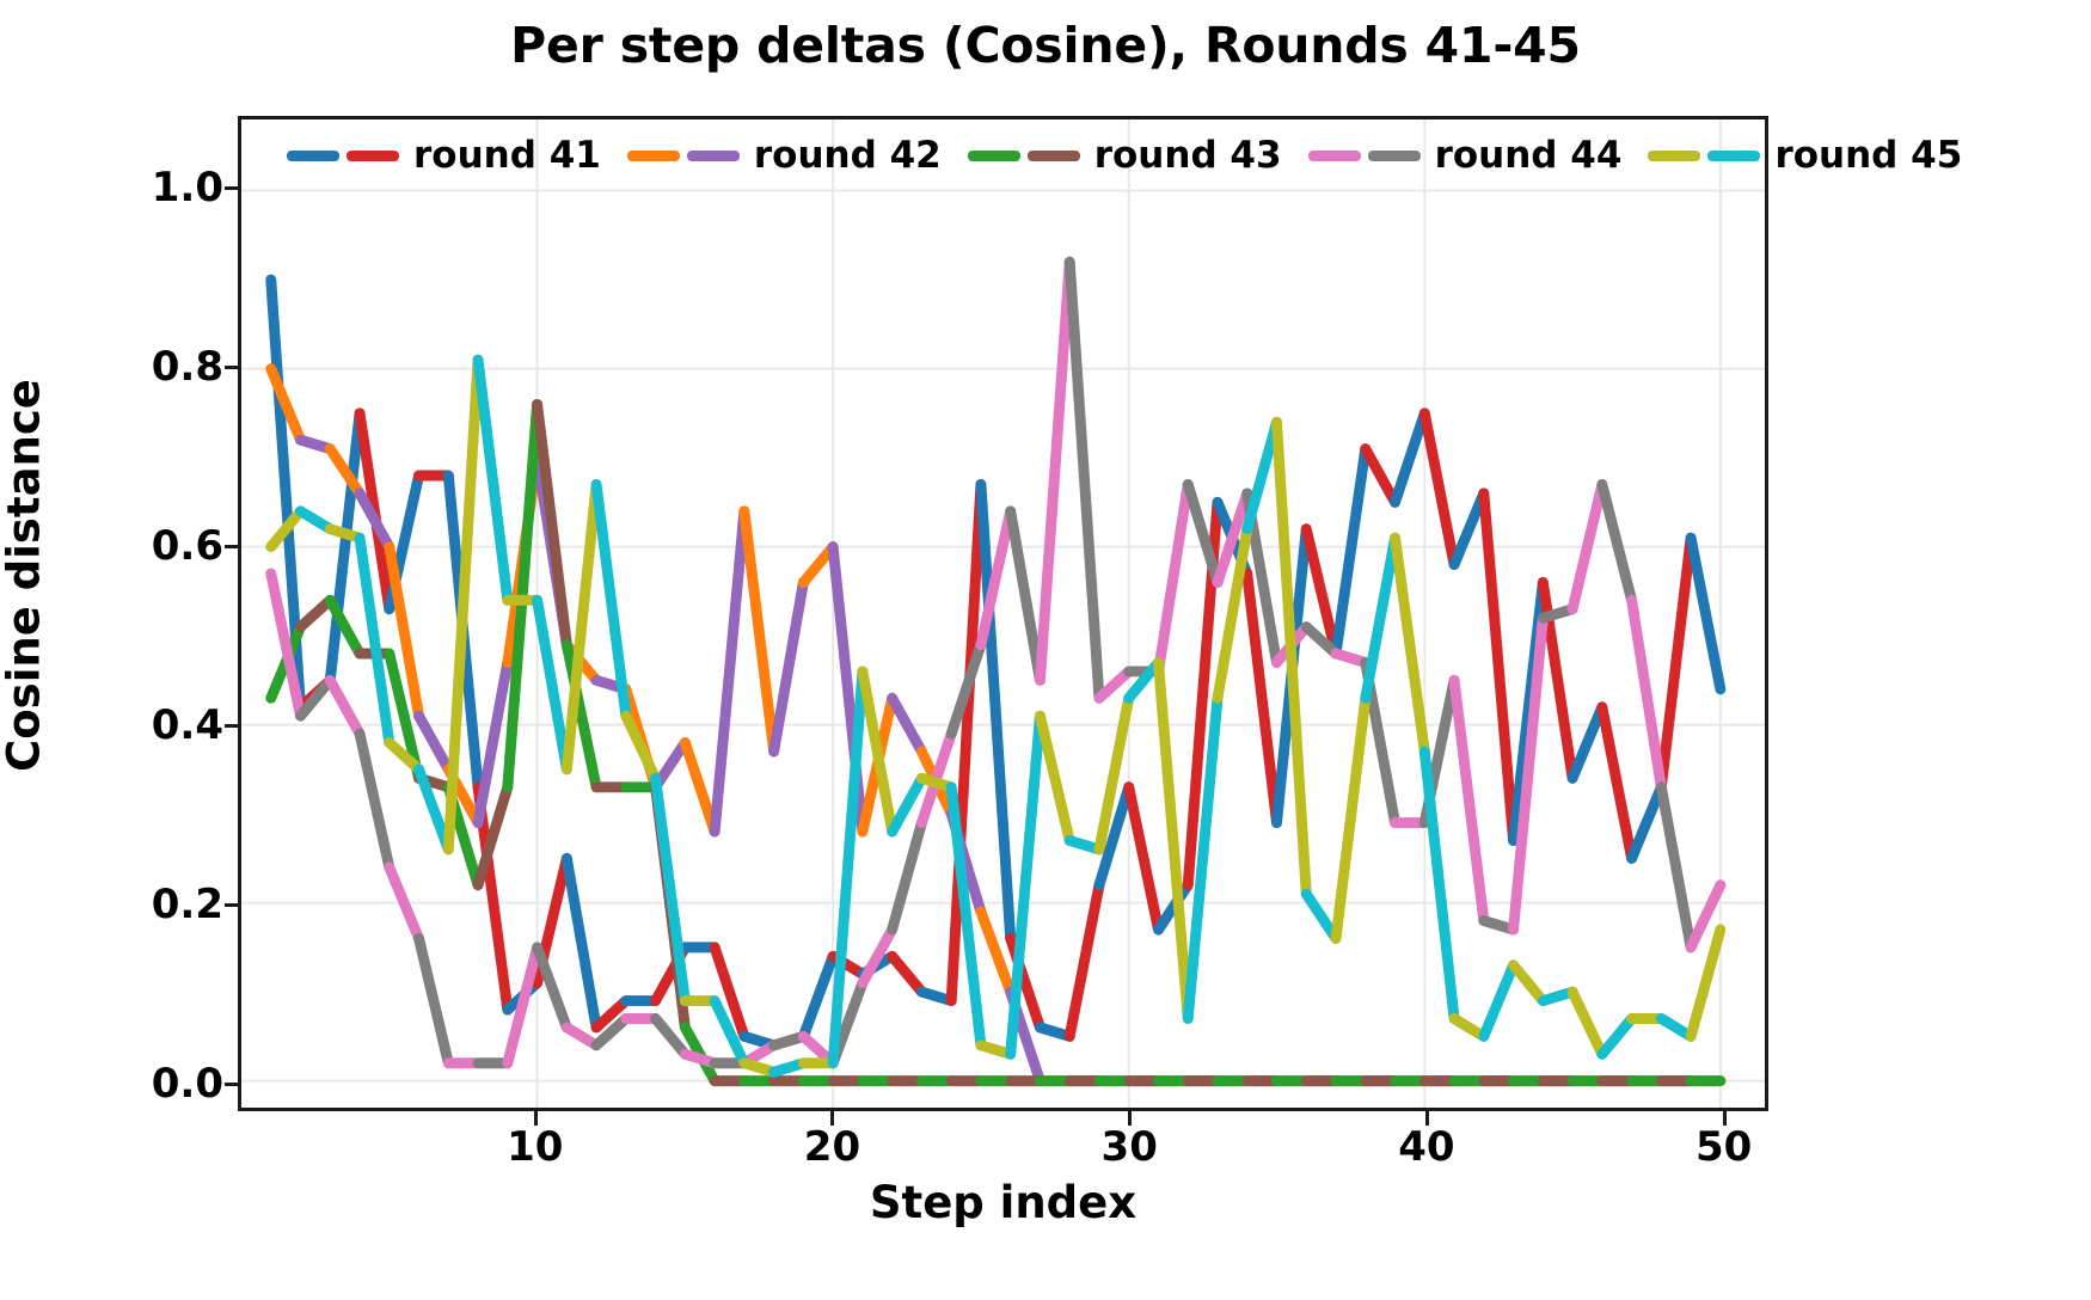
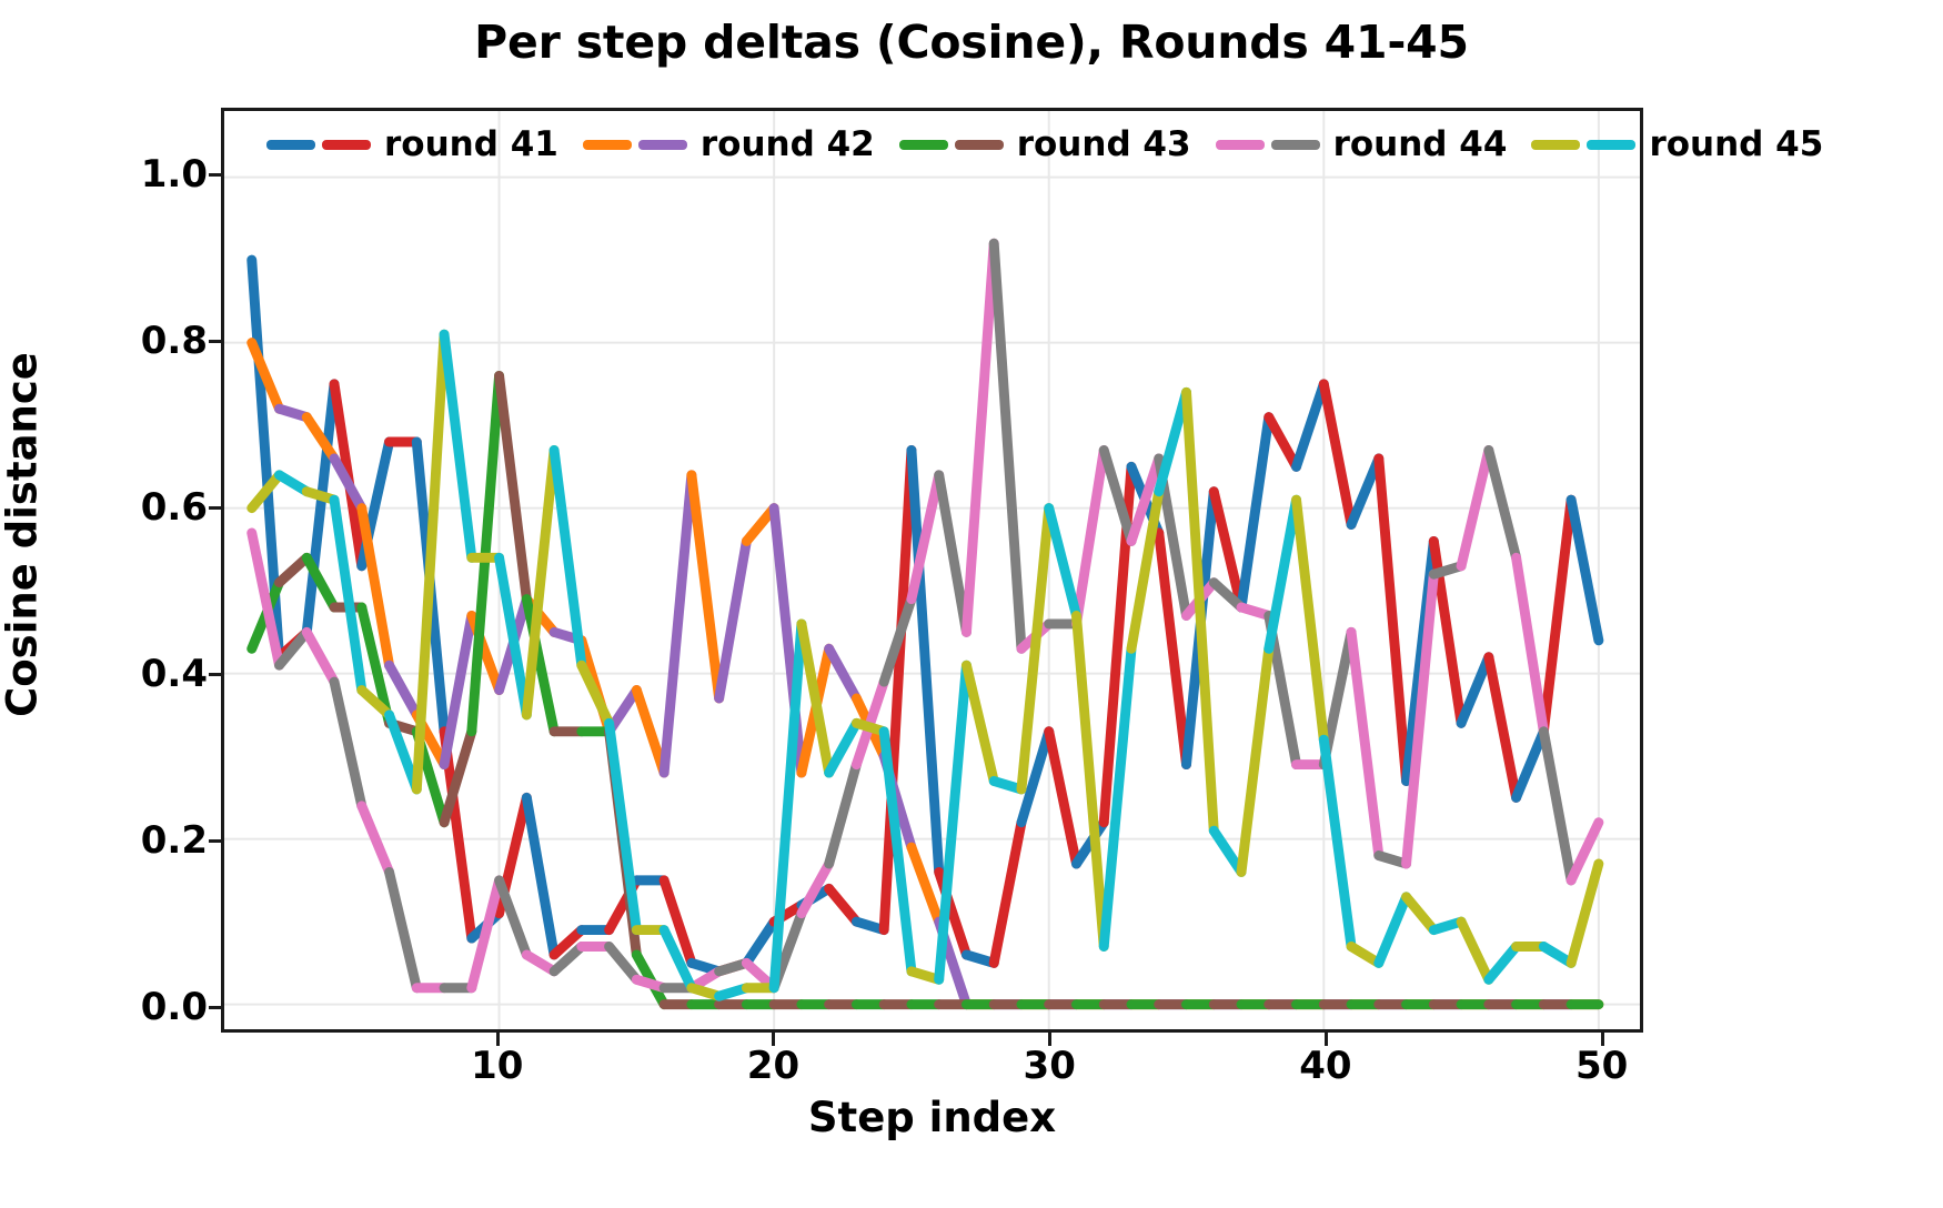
round 42/10: 0.70 -> 0.38
round 41/20: 0.14 -> 0.10
round 45/30: 0.43 -> 0.60
round 45/40: 0.37 -> 0.32
